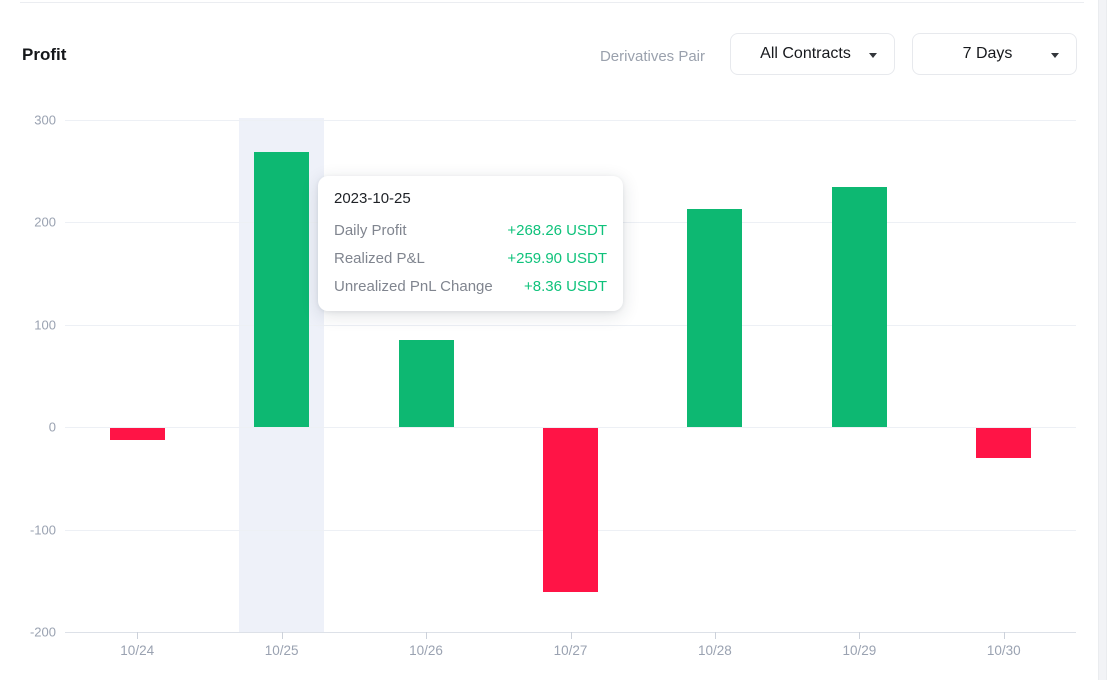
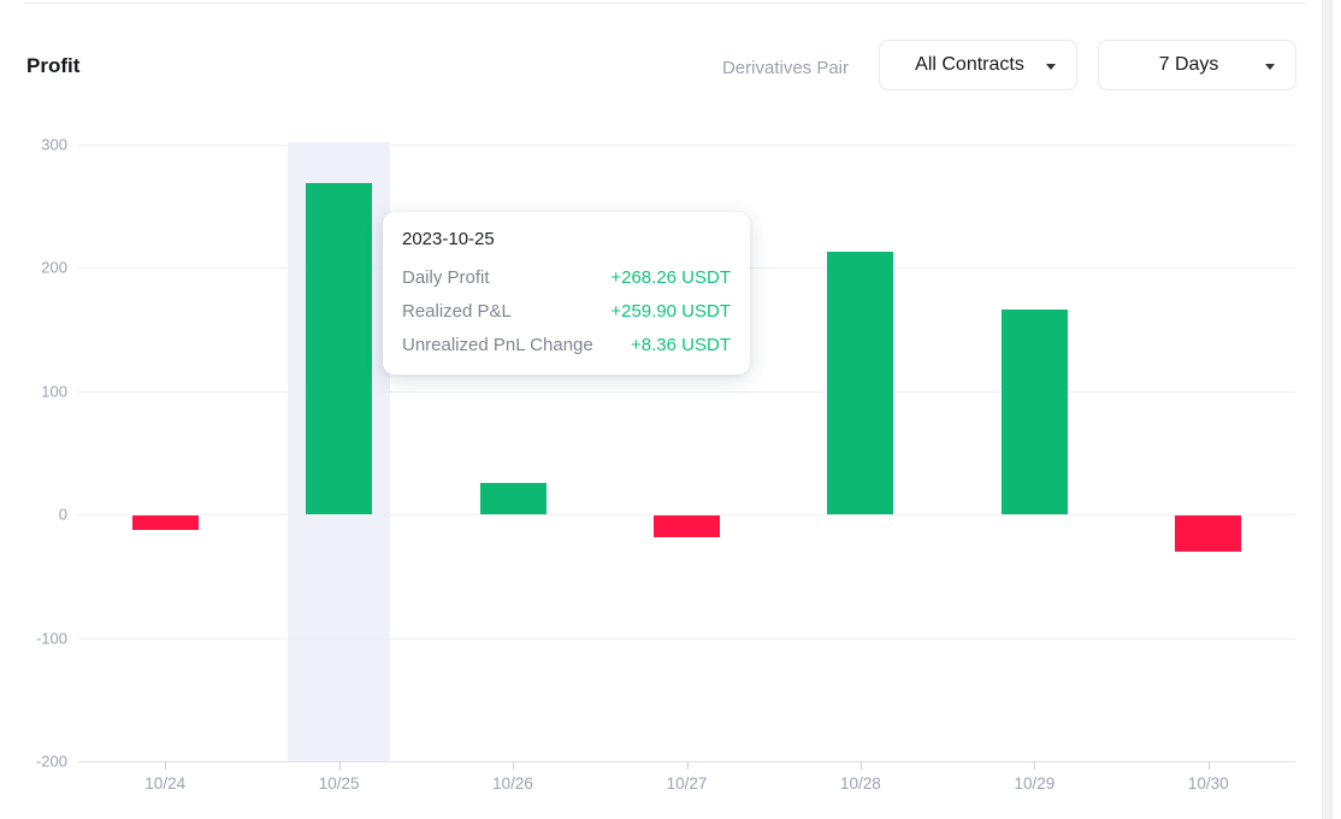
10/26: 85 -> 25
10/27: -160 -> -18
10/29: 234 -> 166
